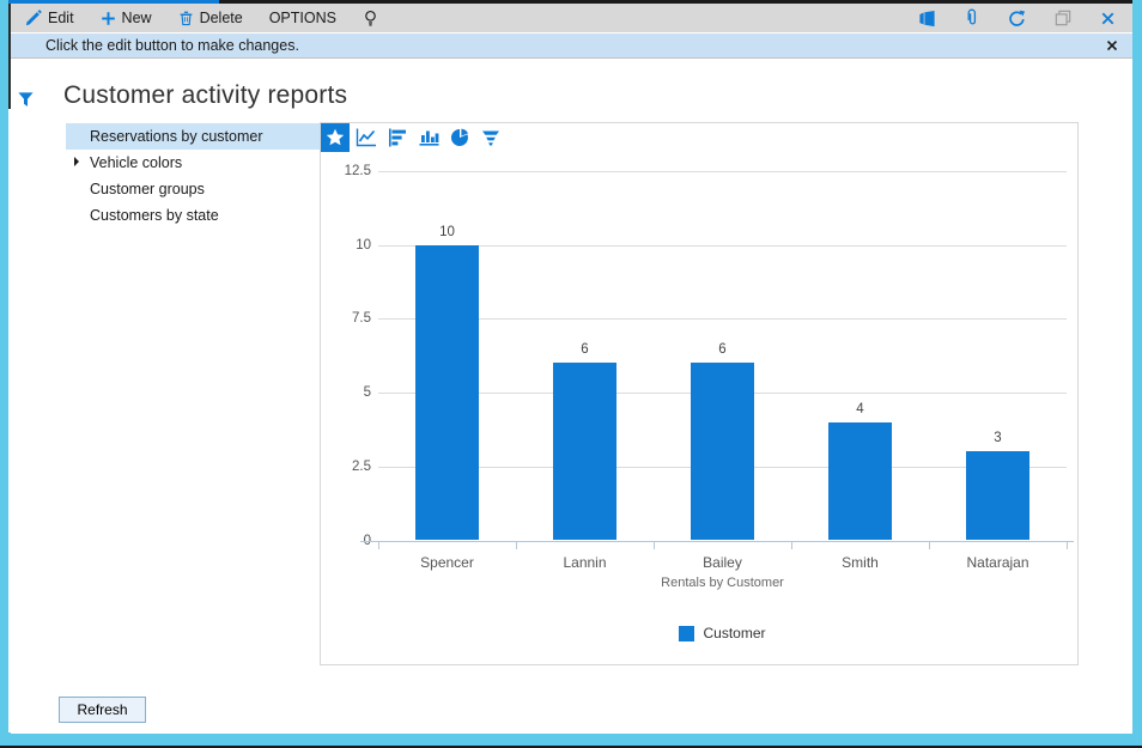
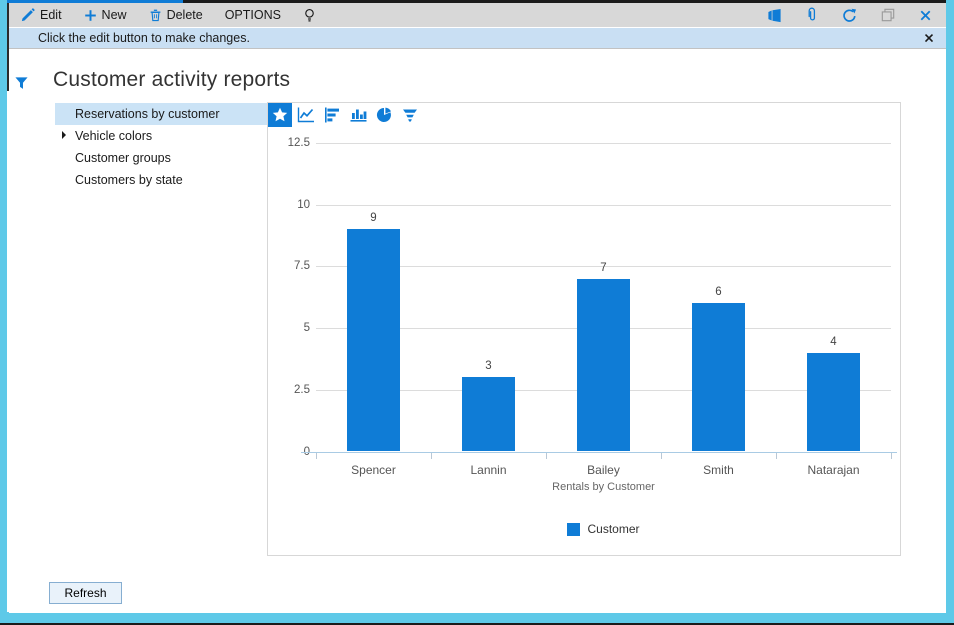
Spencer: 10 -> 9
Lannin: 6 -> 3
Bailey: 6 -> 7
Smith: 4 -> 6
Natarajan: 3 -> 4
